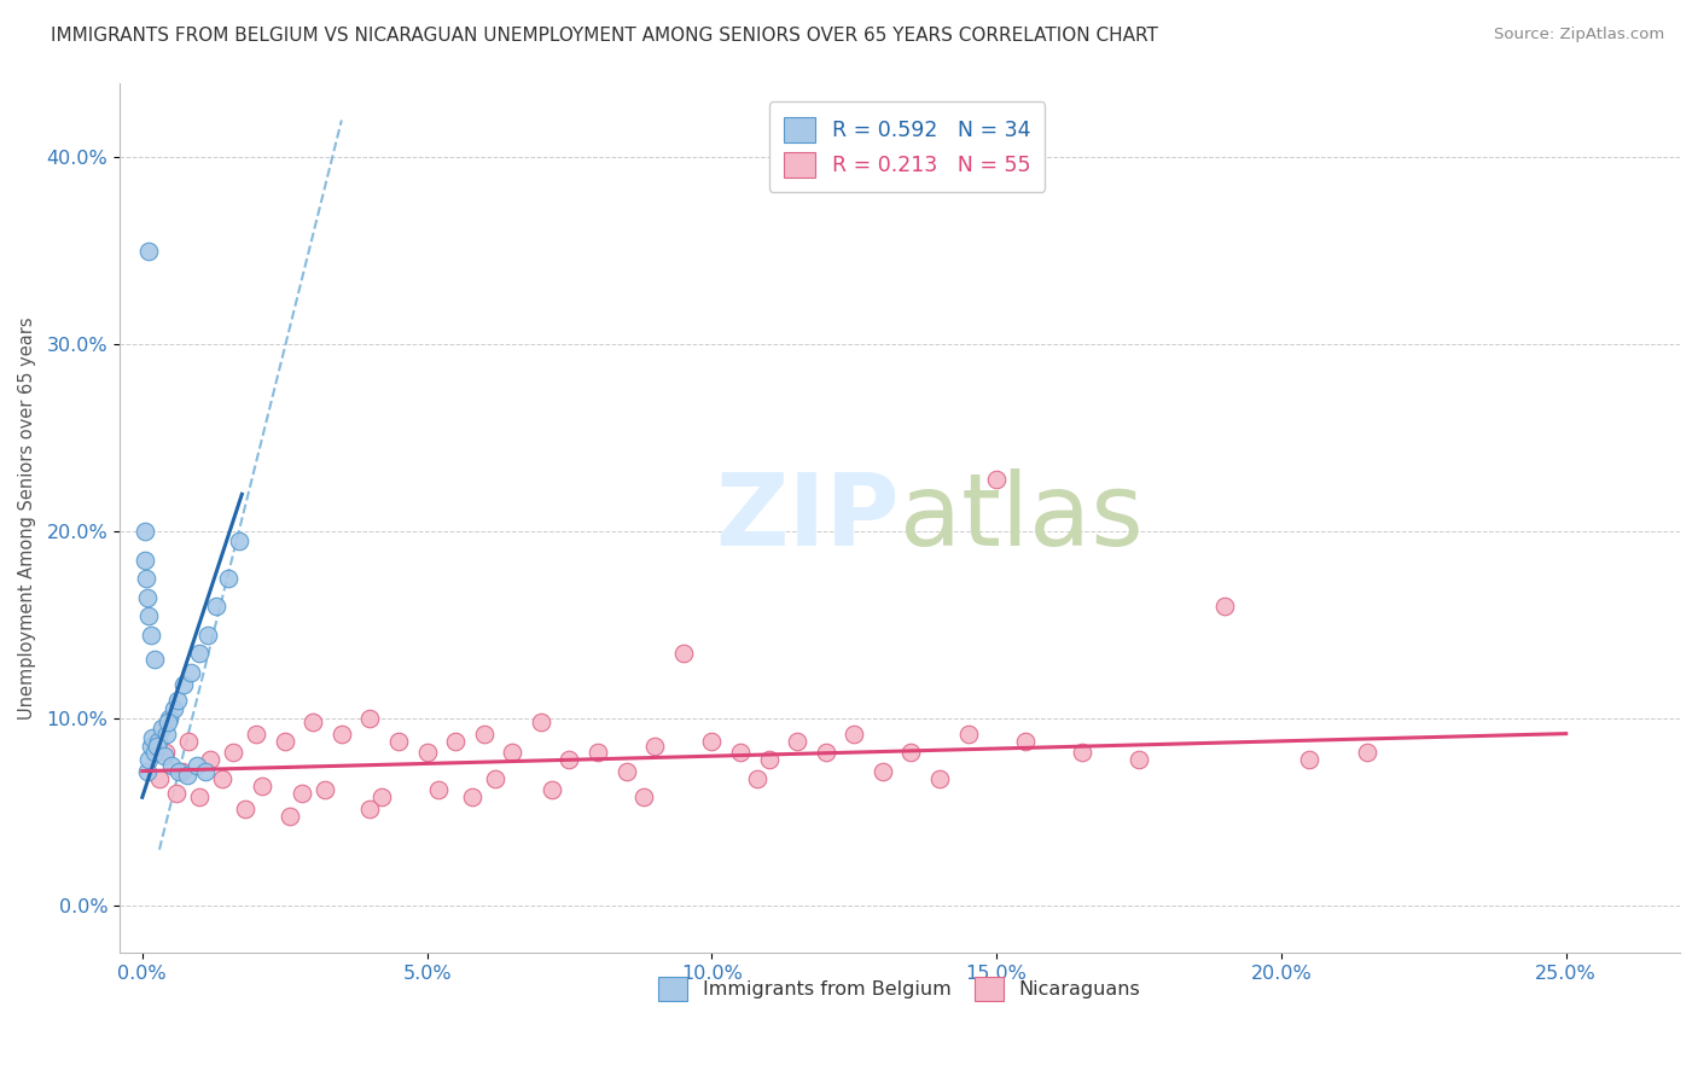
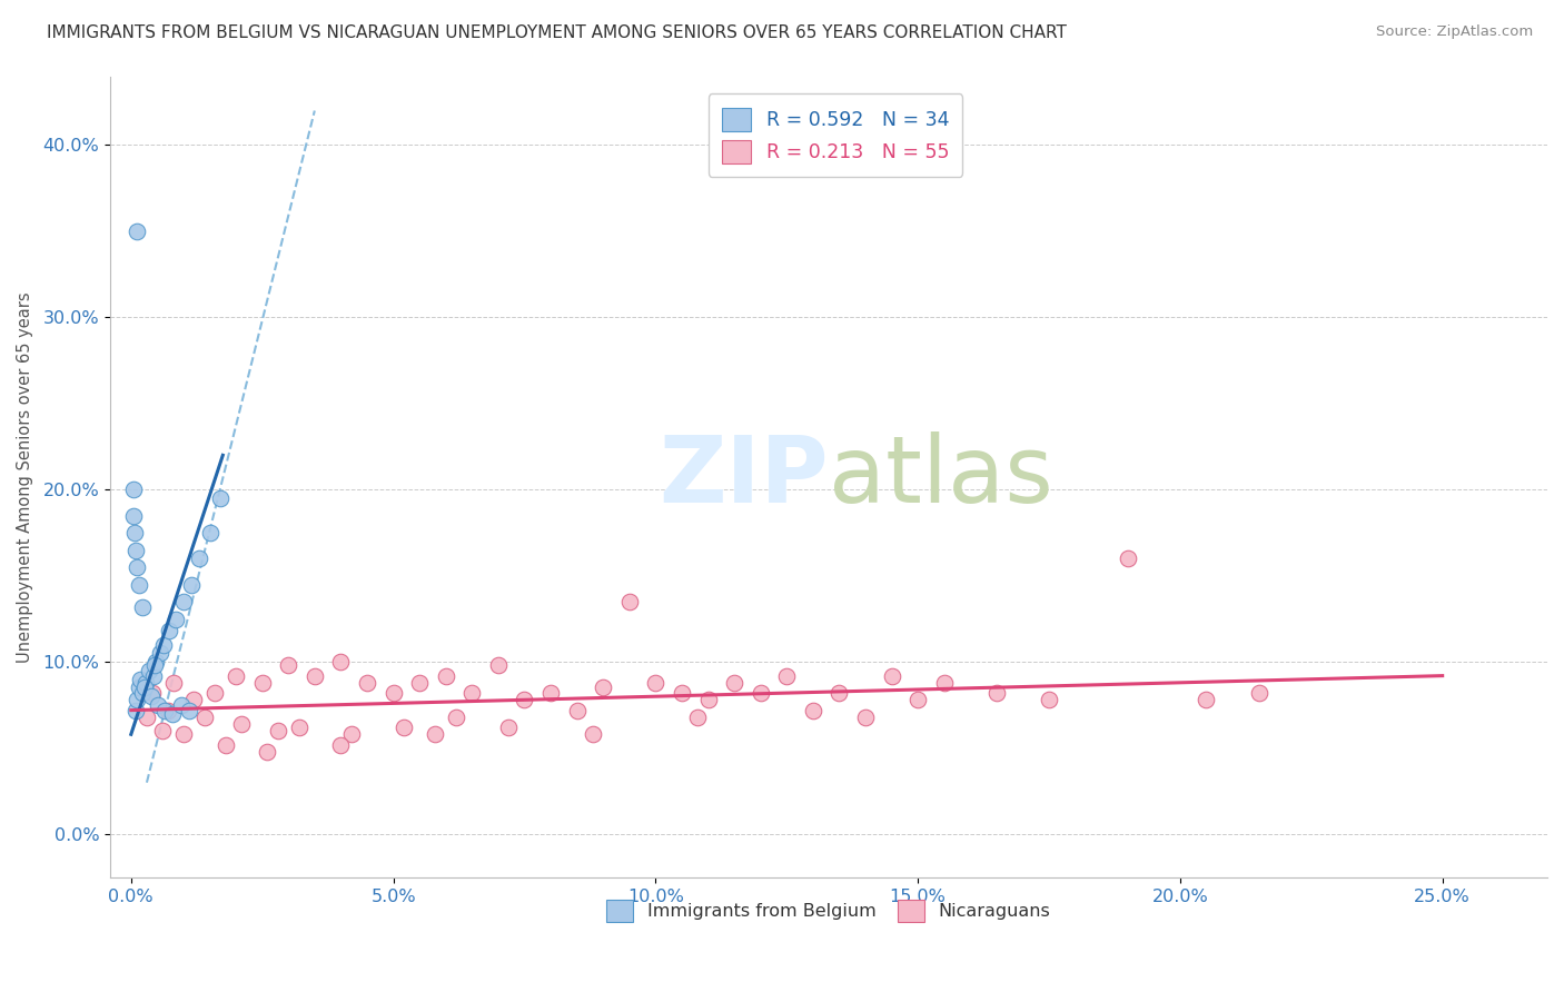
Nicaraguans/15.0%: 22.8% -> 7.8%
